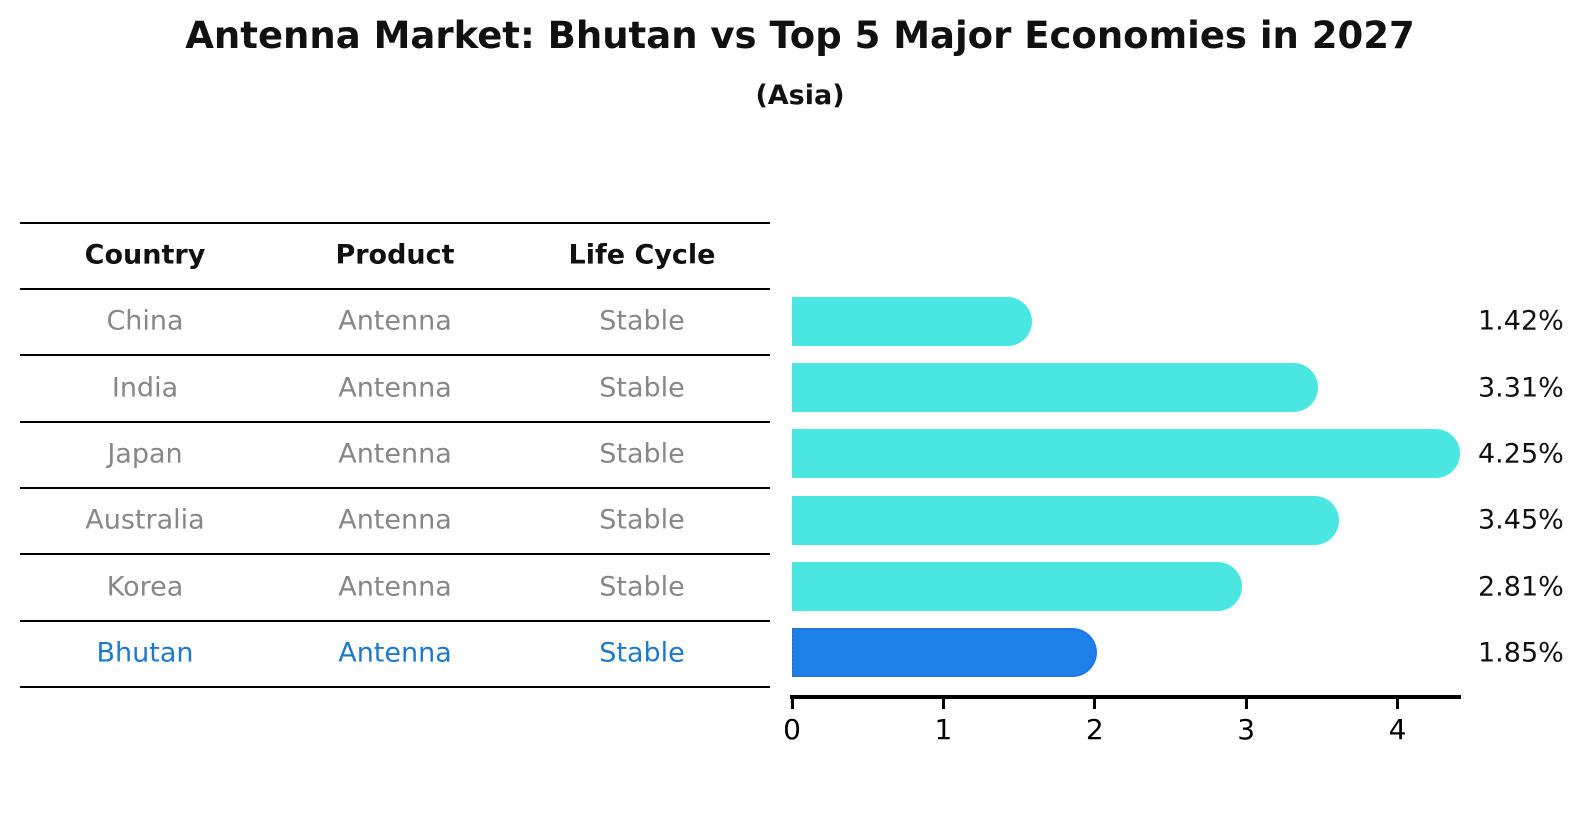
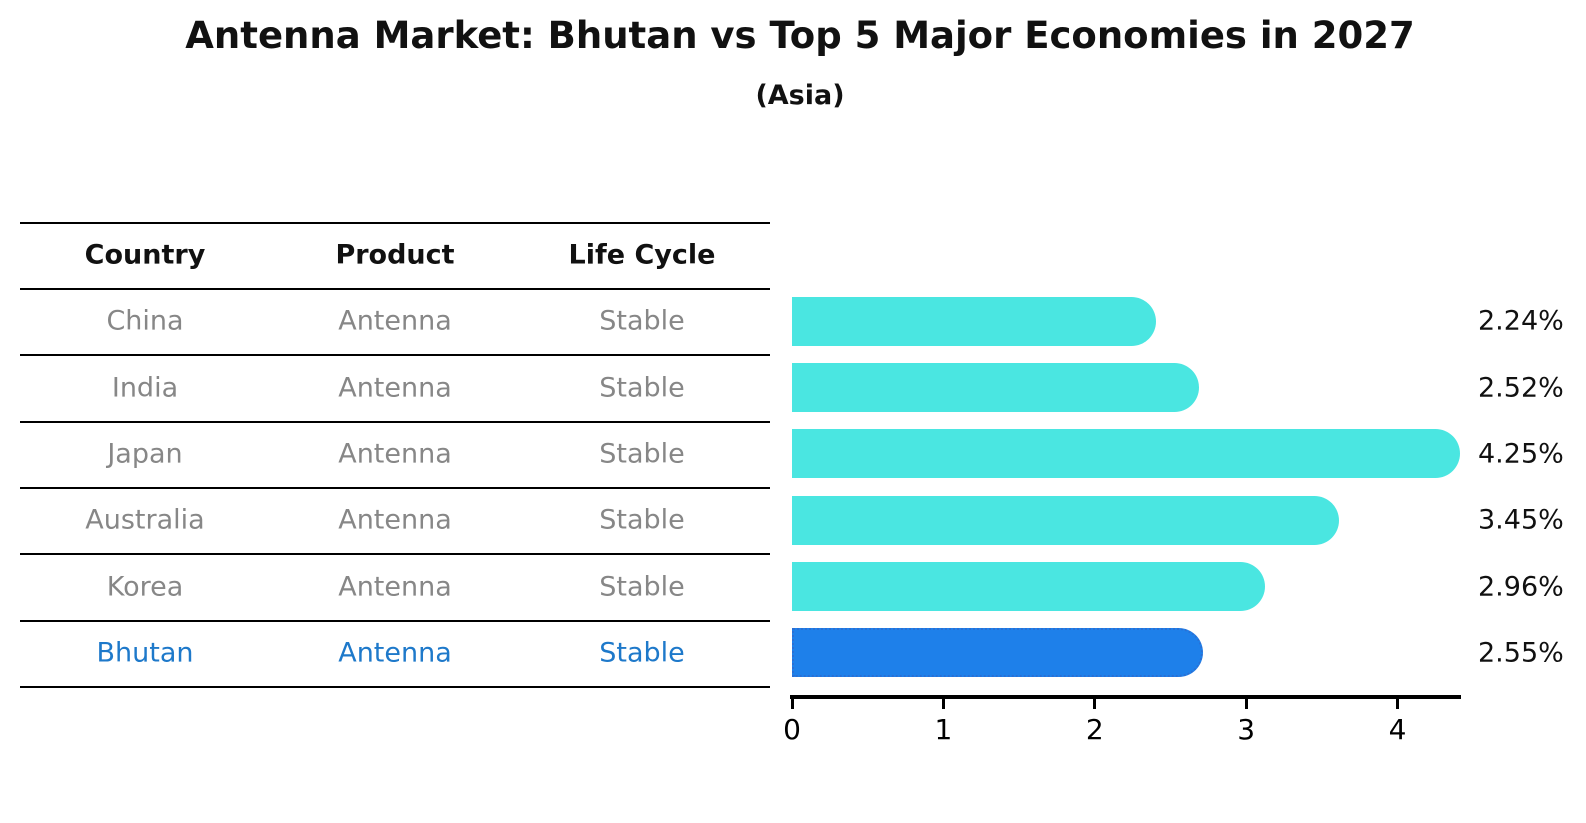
China: 1.42% -> 2.24%
India: 3.31% -> 2.52%
Korea: 2.81% -> 2.96%
Bhutan: 1.85% -> 2.55%
